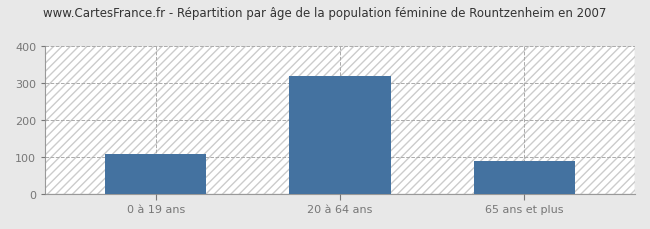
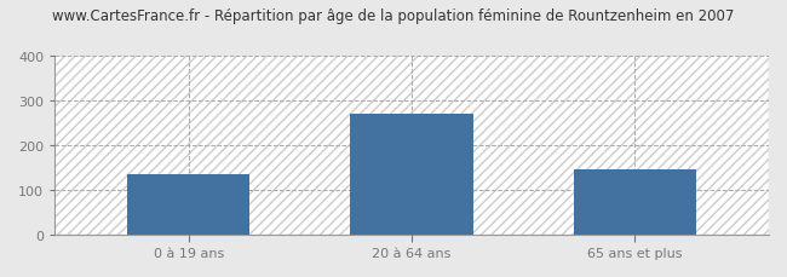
0 à 19 ans: 107 -> 135
20 à 64 ans: 319 -> 270
65 ans et plus: 87 -> 145
